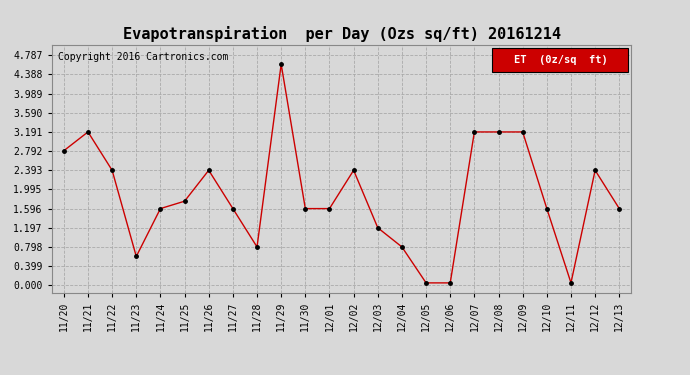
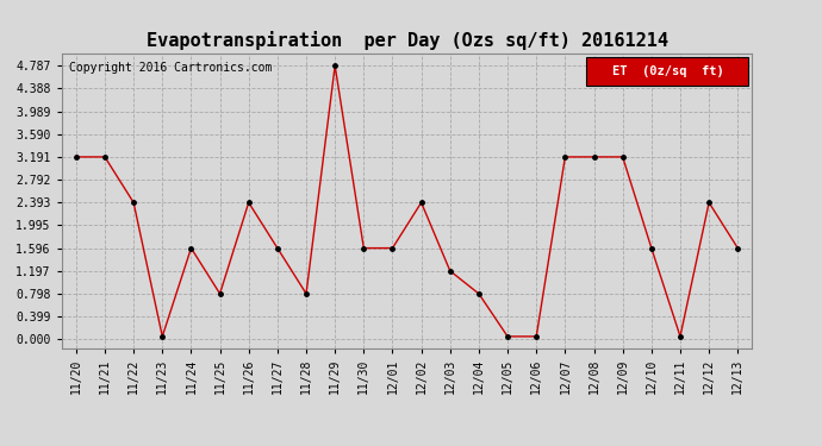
11/20: 2.80 -> 3.19
11/23: 0.60 -> 0.05
11/25: 1.75 -> 0.80
11/29: 4.60 -> 4.79
